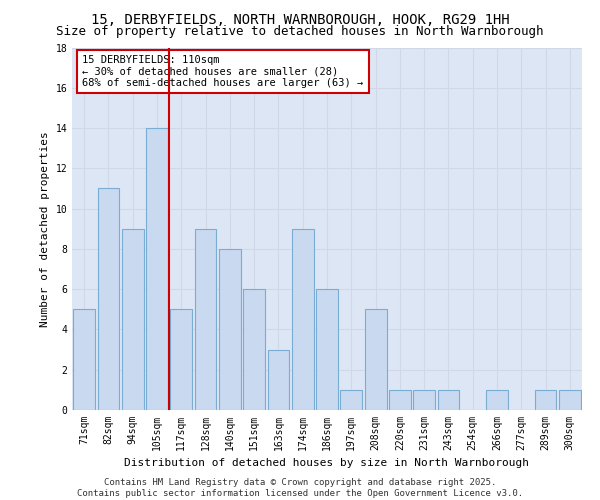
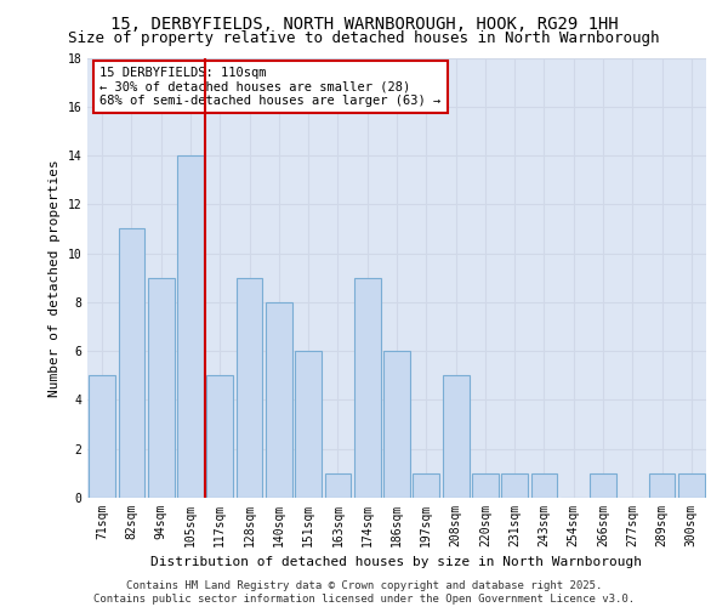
163sqm: 3 -> 1
